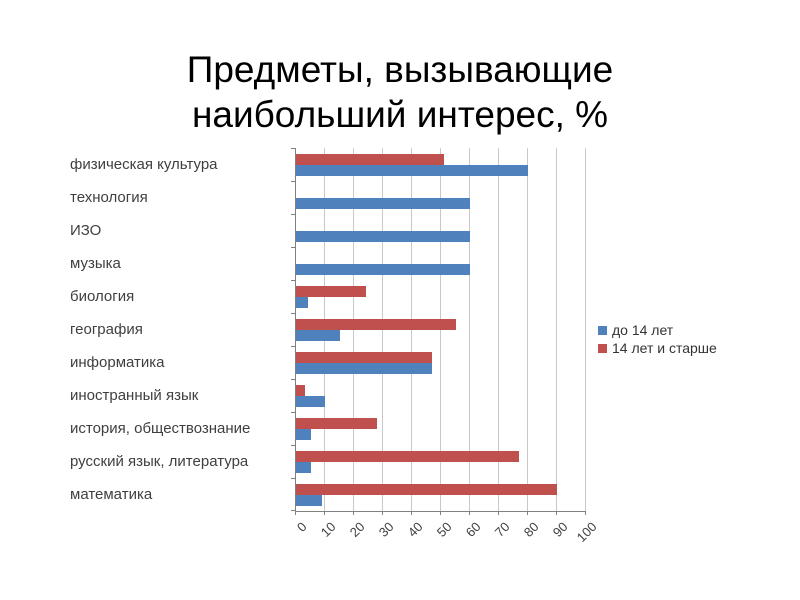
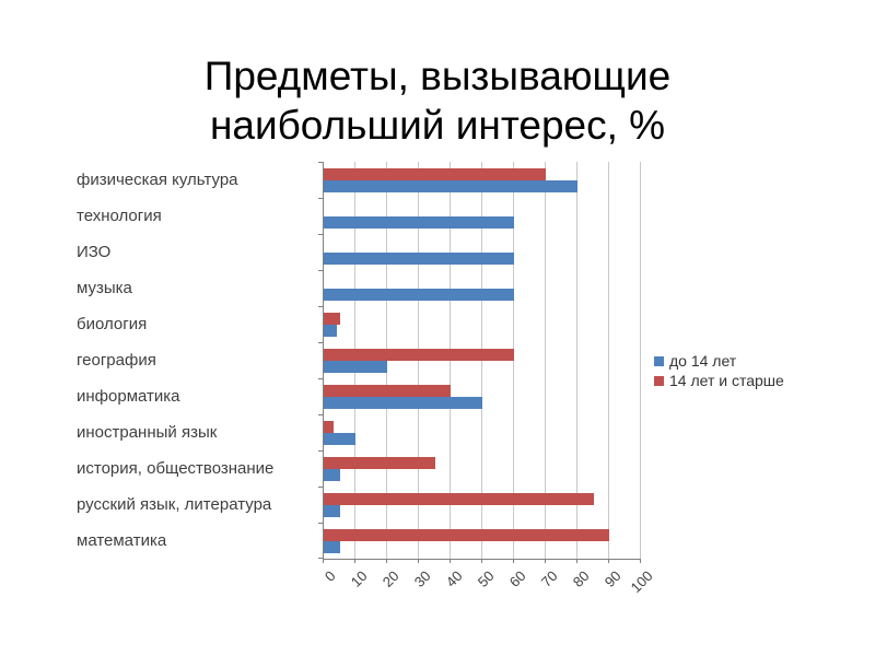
14 лет и старше/физическая культура: 51 -> 70
14 лет и старше/биология: 24 -> 5
до 14 лет/география: 15 -> 20
14 лет и старше/география: 55 -> 60
до 14 лет/информатика: 47 -> 50
14 лет и старше/информатика: 47 -> 40
14 лет и старше/история, обществознание: 28 -> 35
14 лет и старше/русский язык, литература: 77 -> 85
до 14 лет/математика: 9 -> 5
